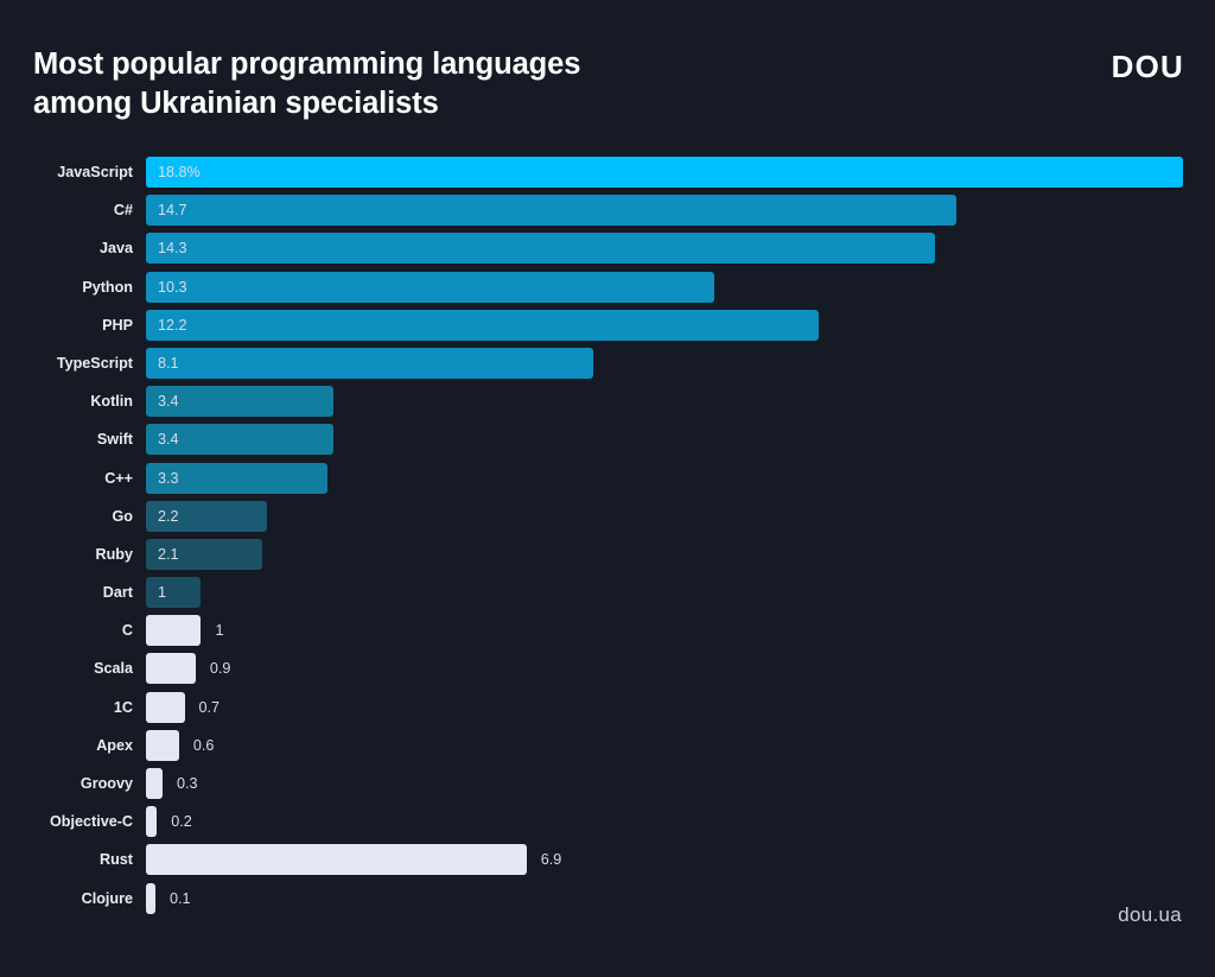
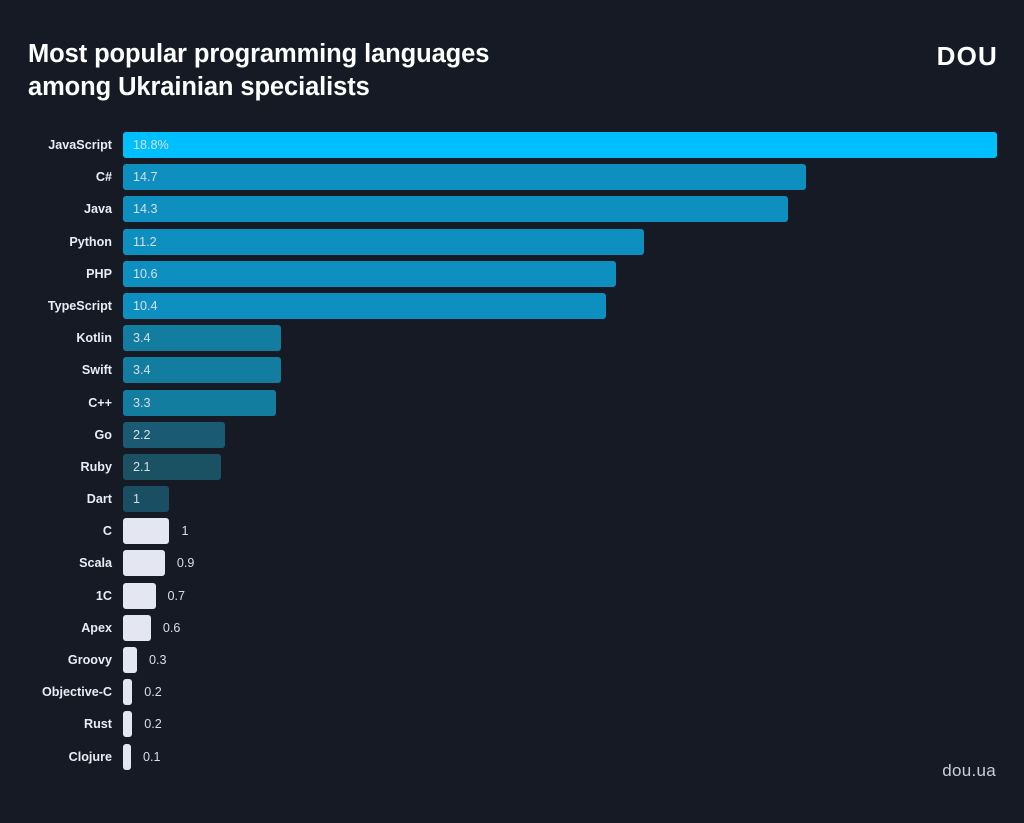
Python: 10.3 -> 11.2
PHP: 12.2 -> 10.6
TypeScript: 8.1 -> 10.4
Rust: 6.9 -> 0.2
